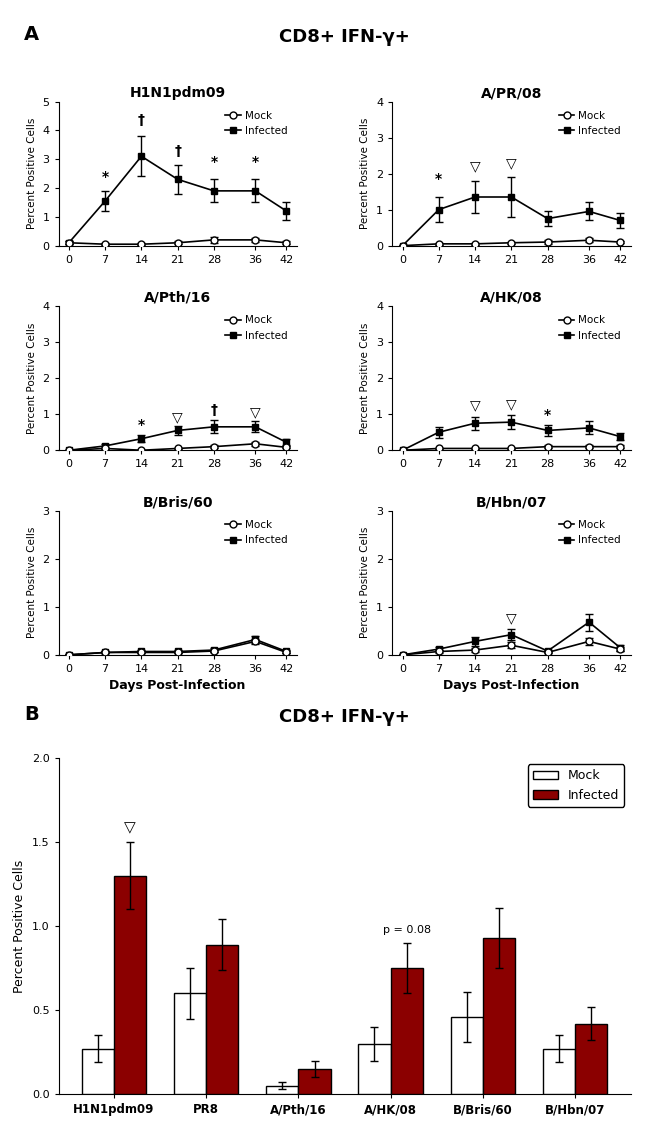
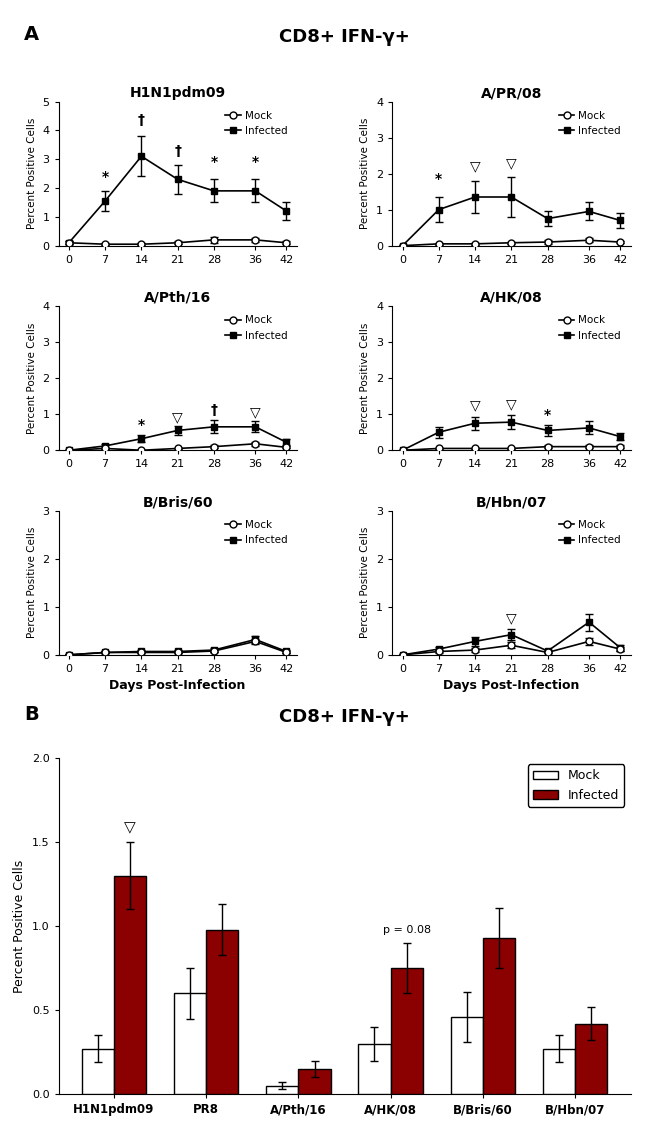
Infected/PR8: 0.89 -> 0.98
